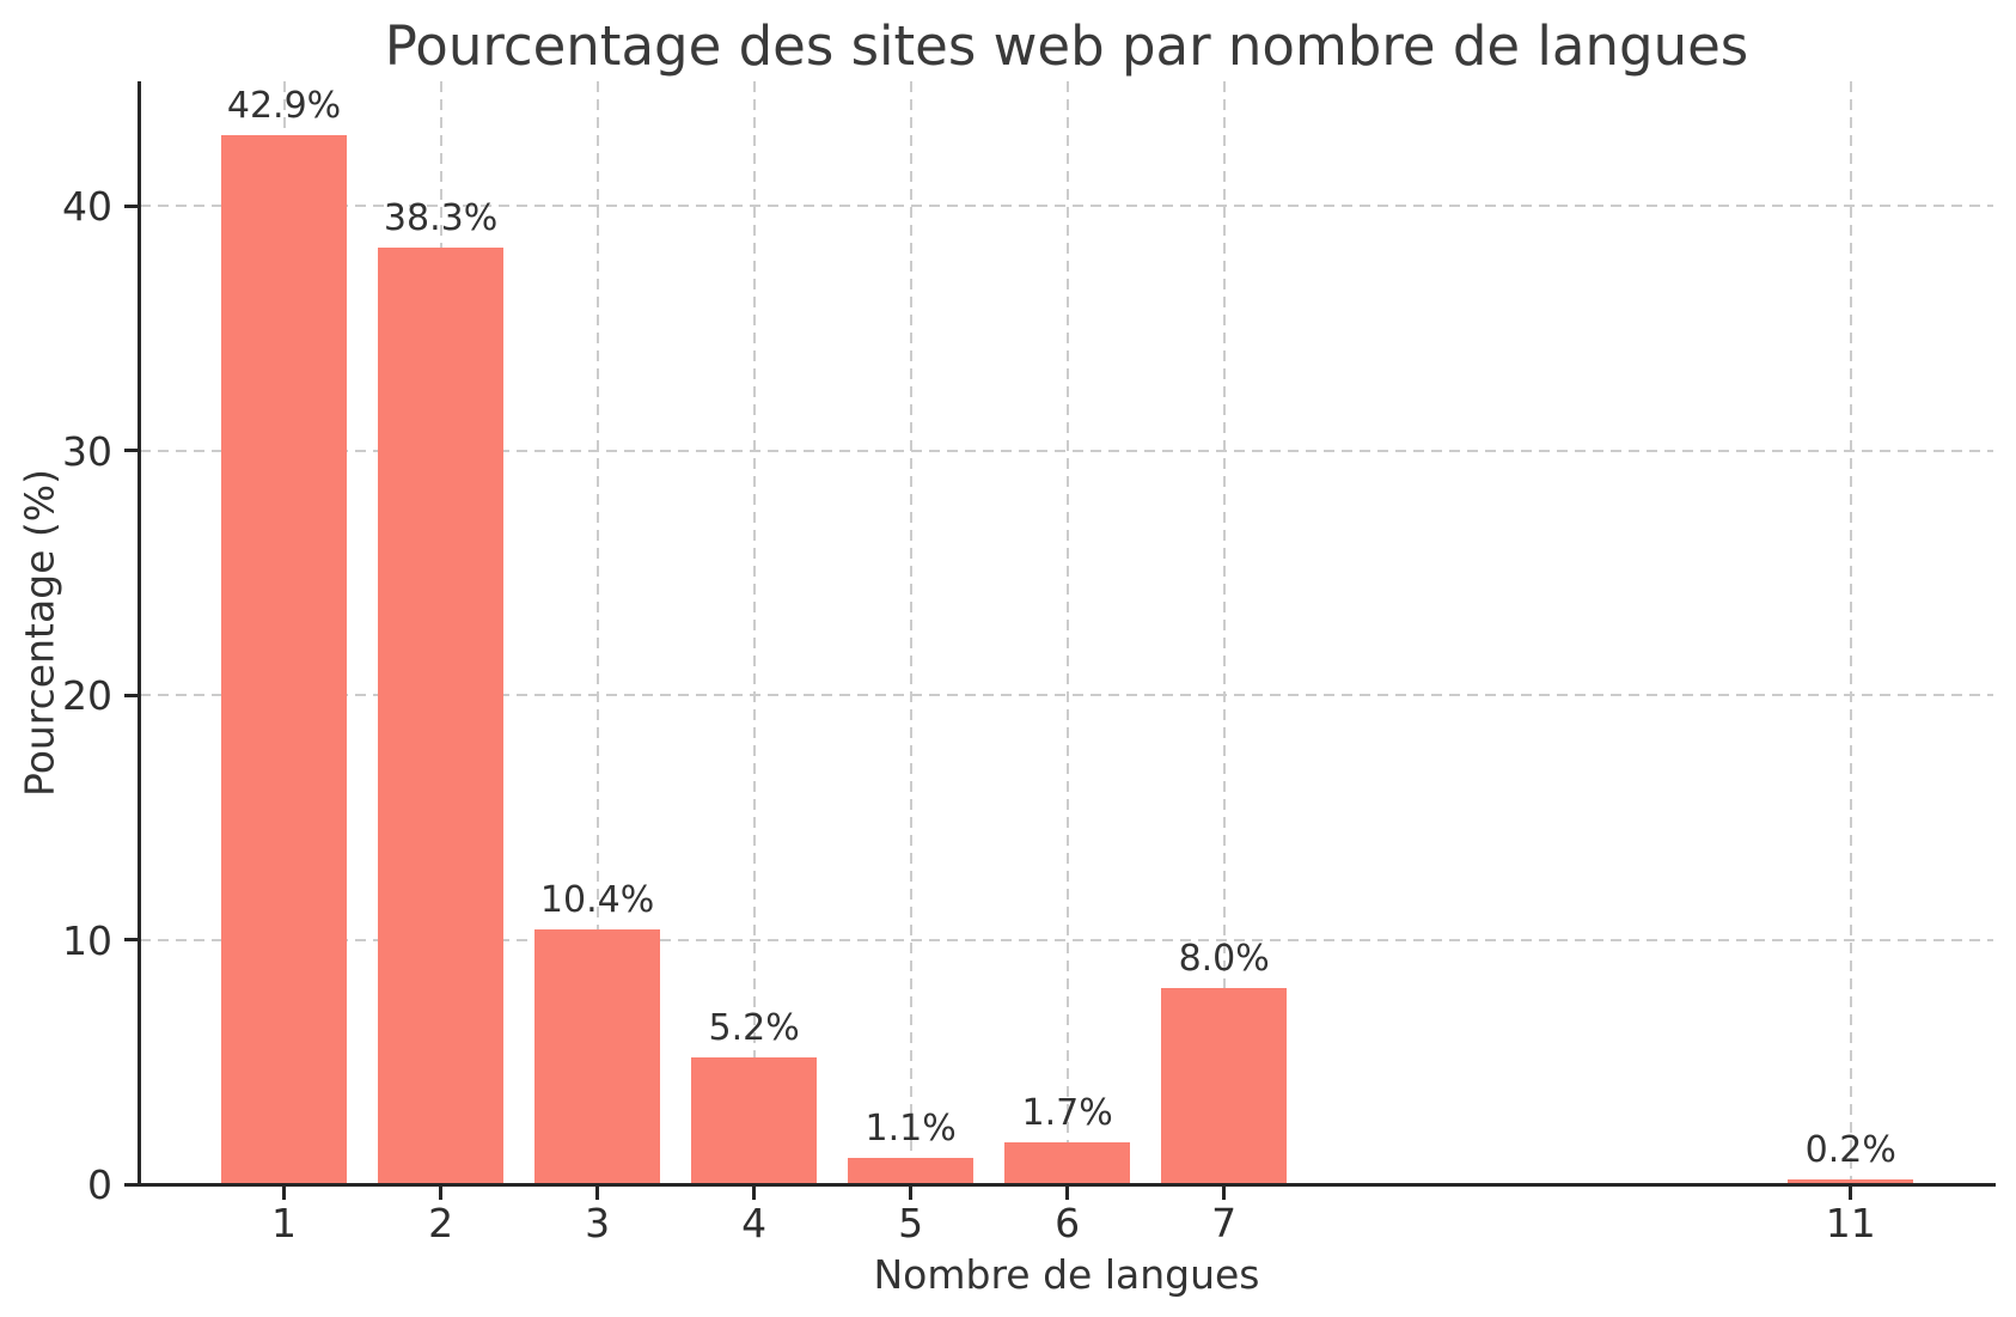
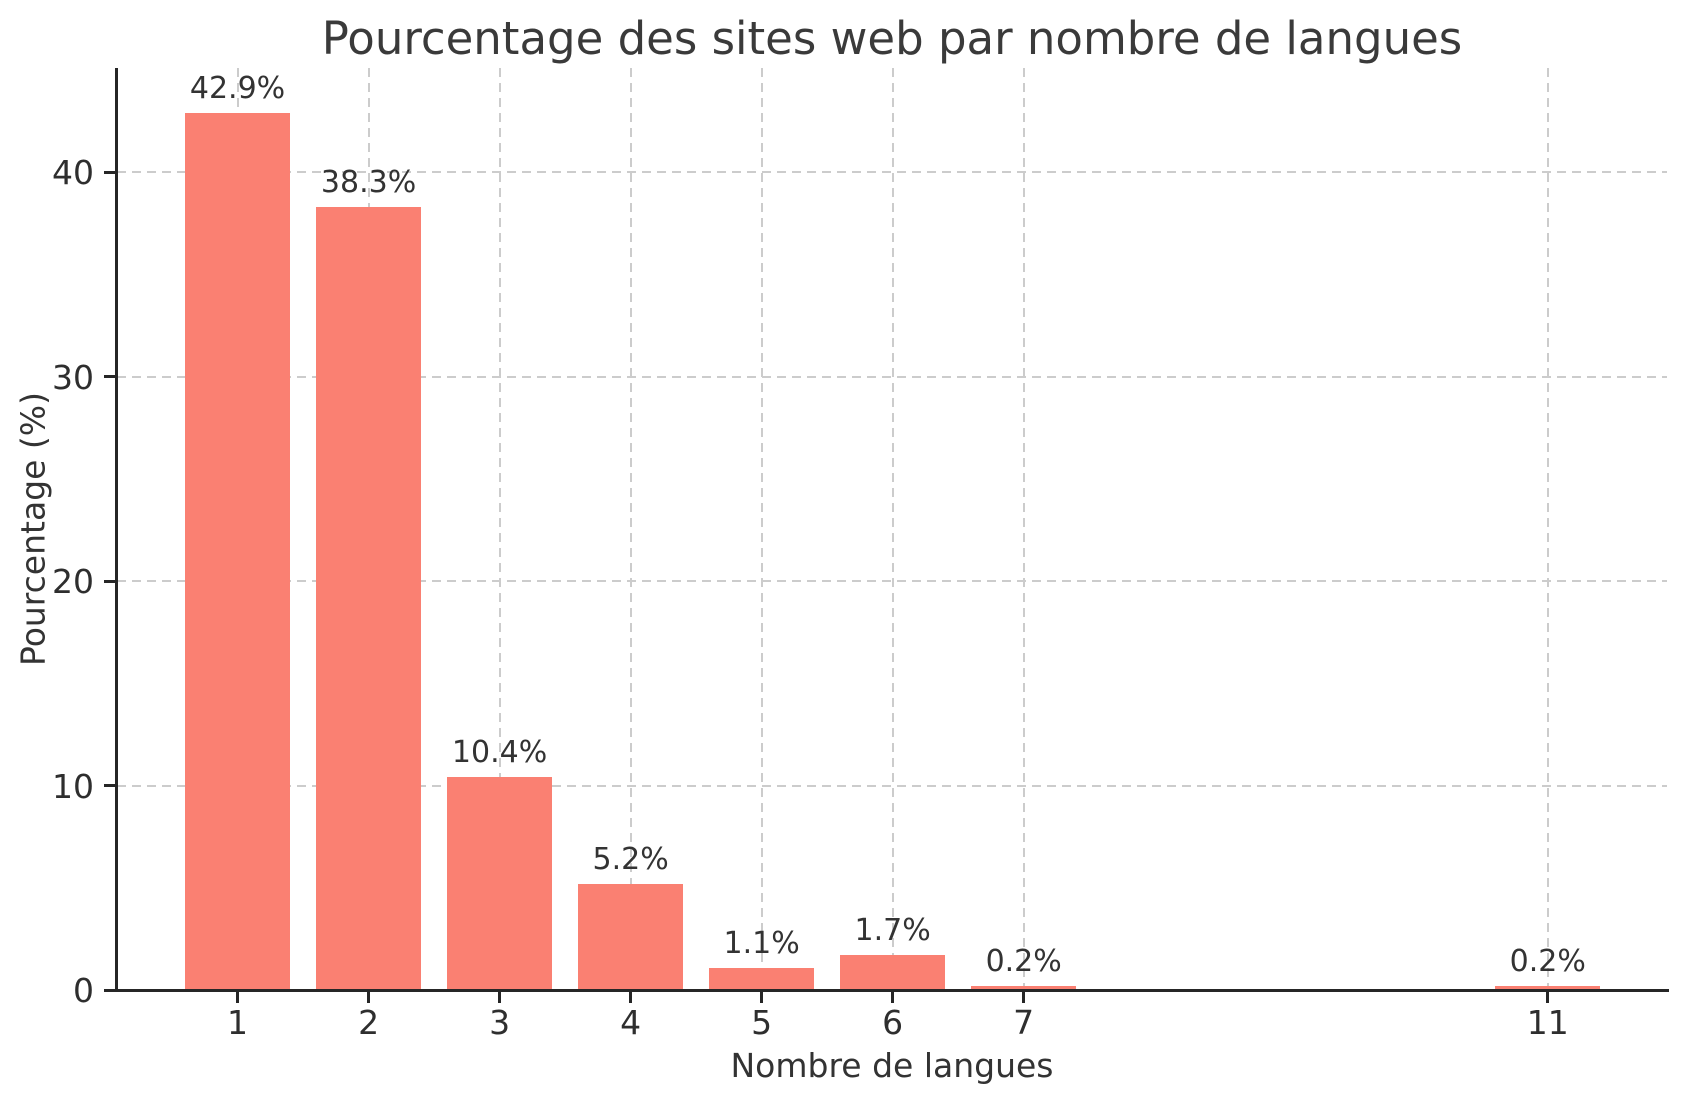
7: 8.0% -> 0.2%
